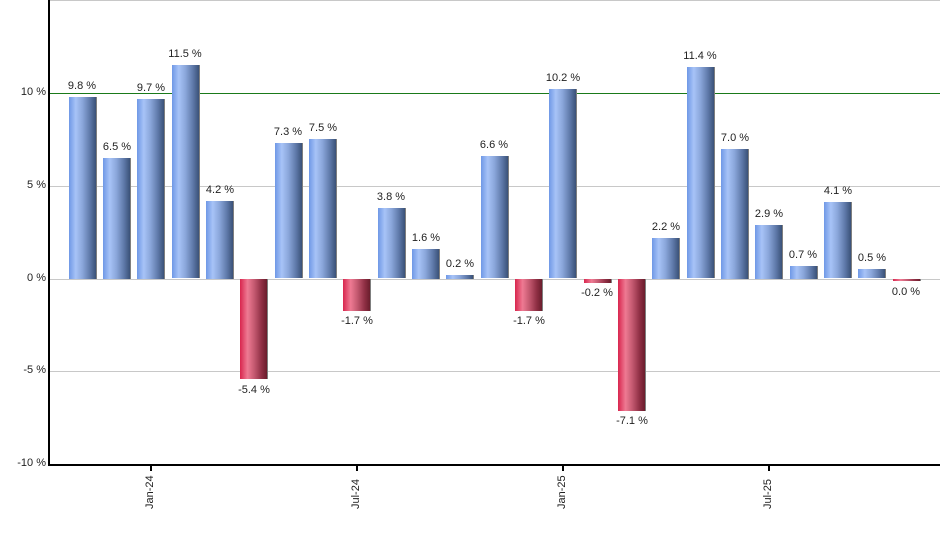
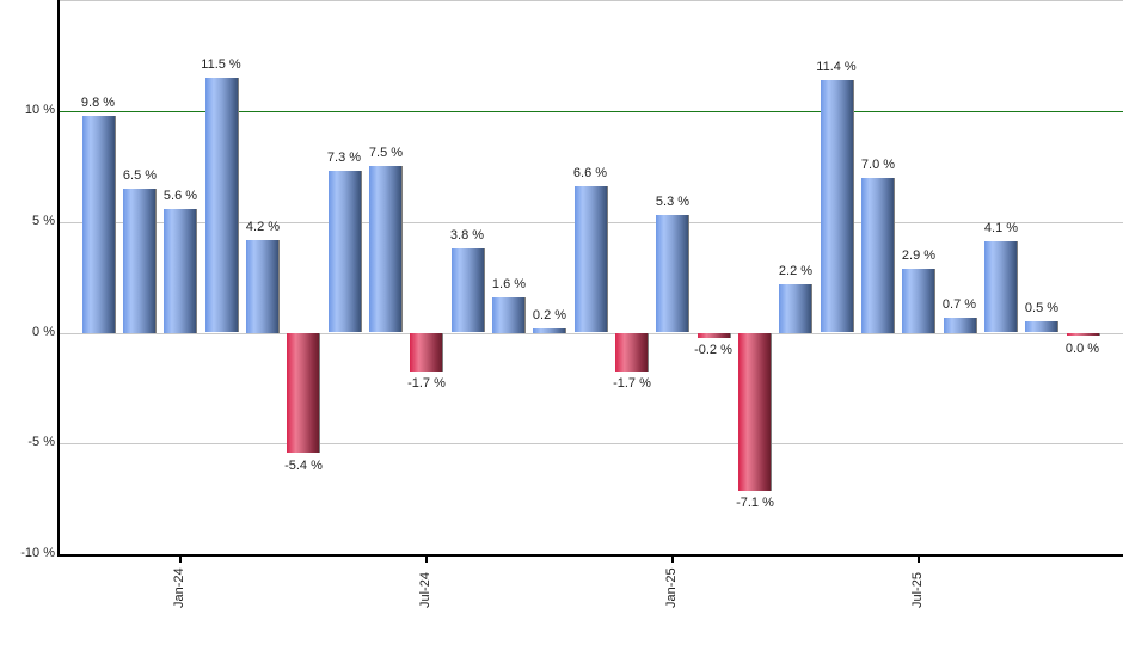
Jan-24: 9.7 -> 5.6
Jan-25: 10.2 -> 5.3
